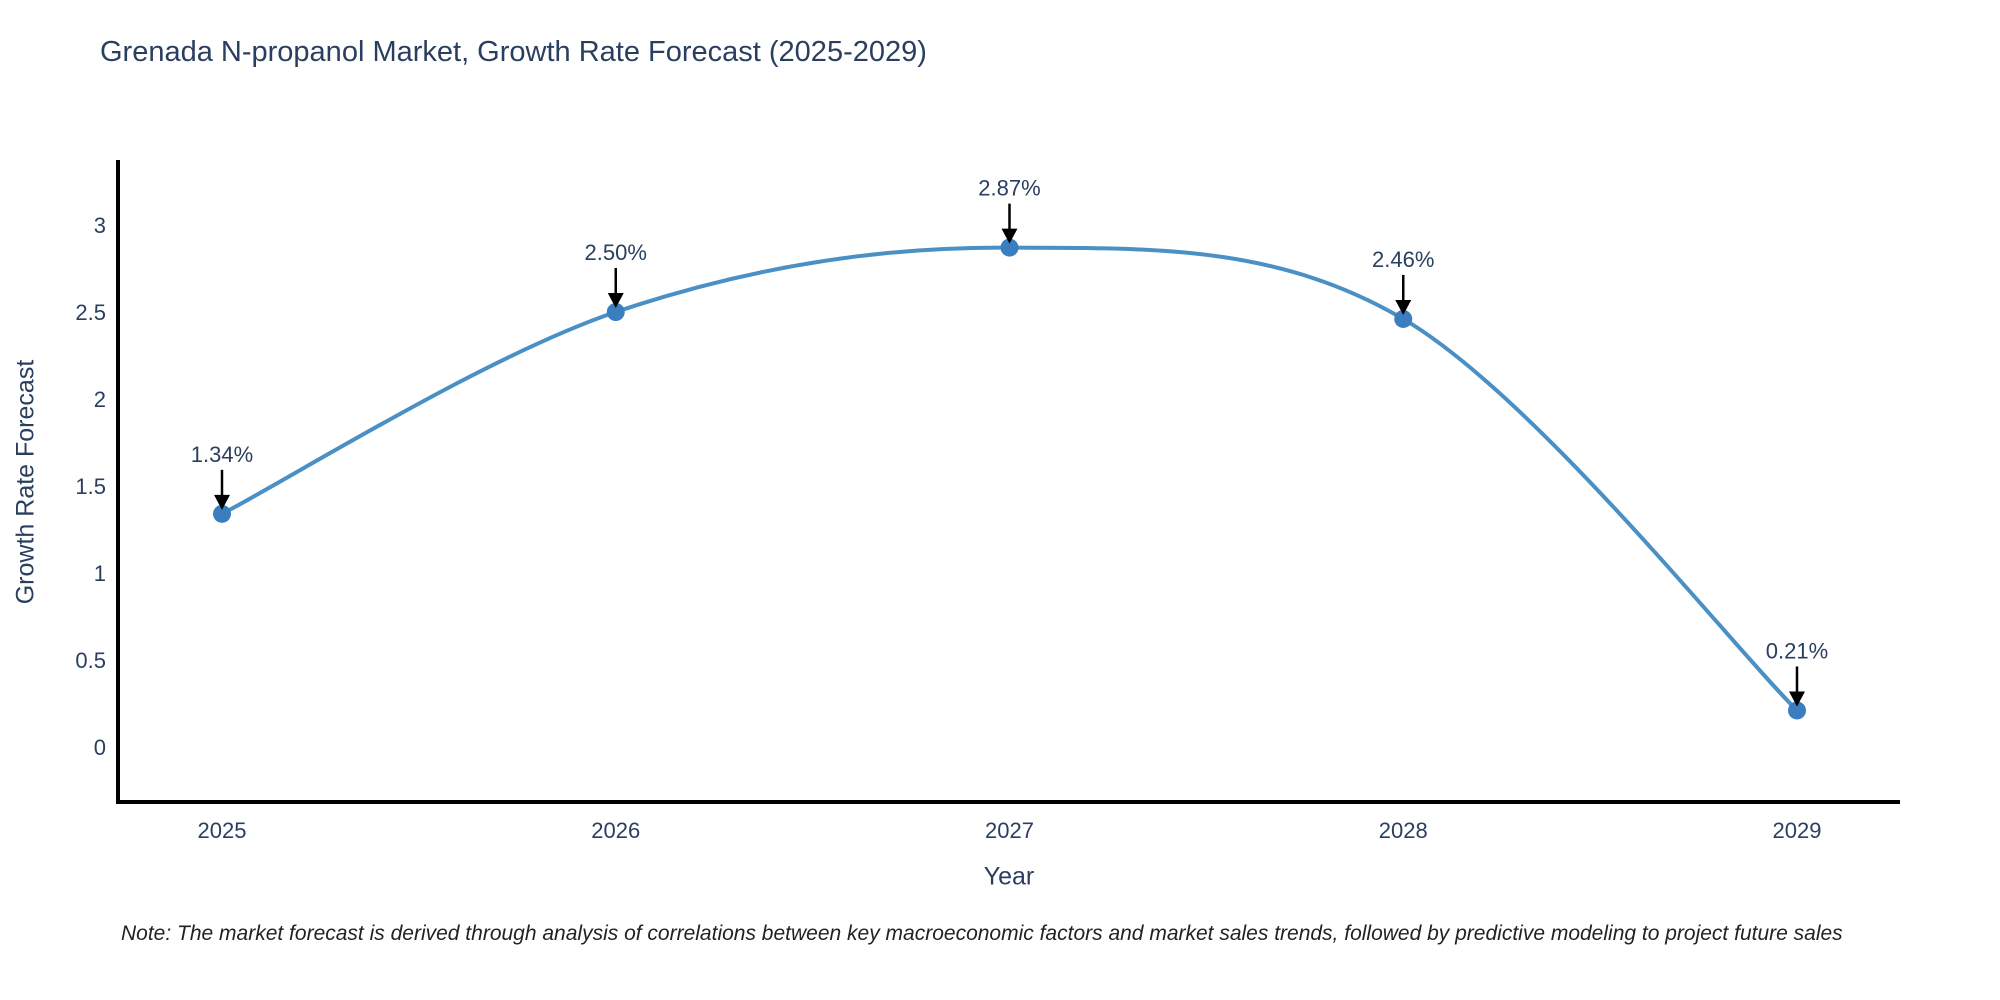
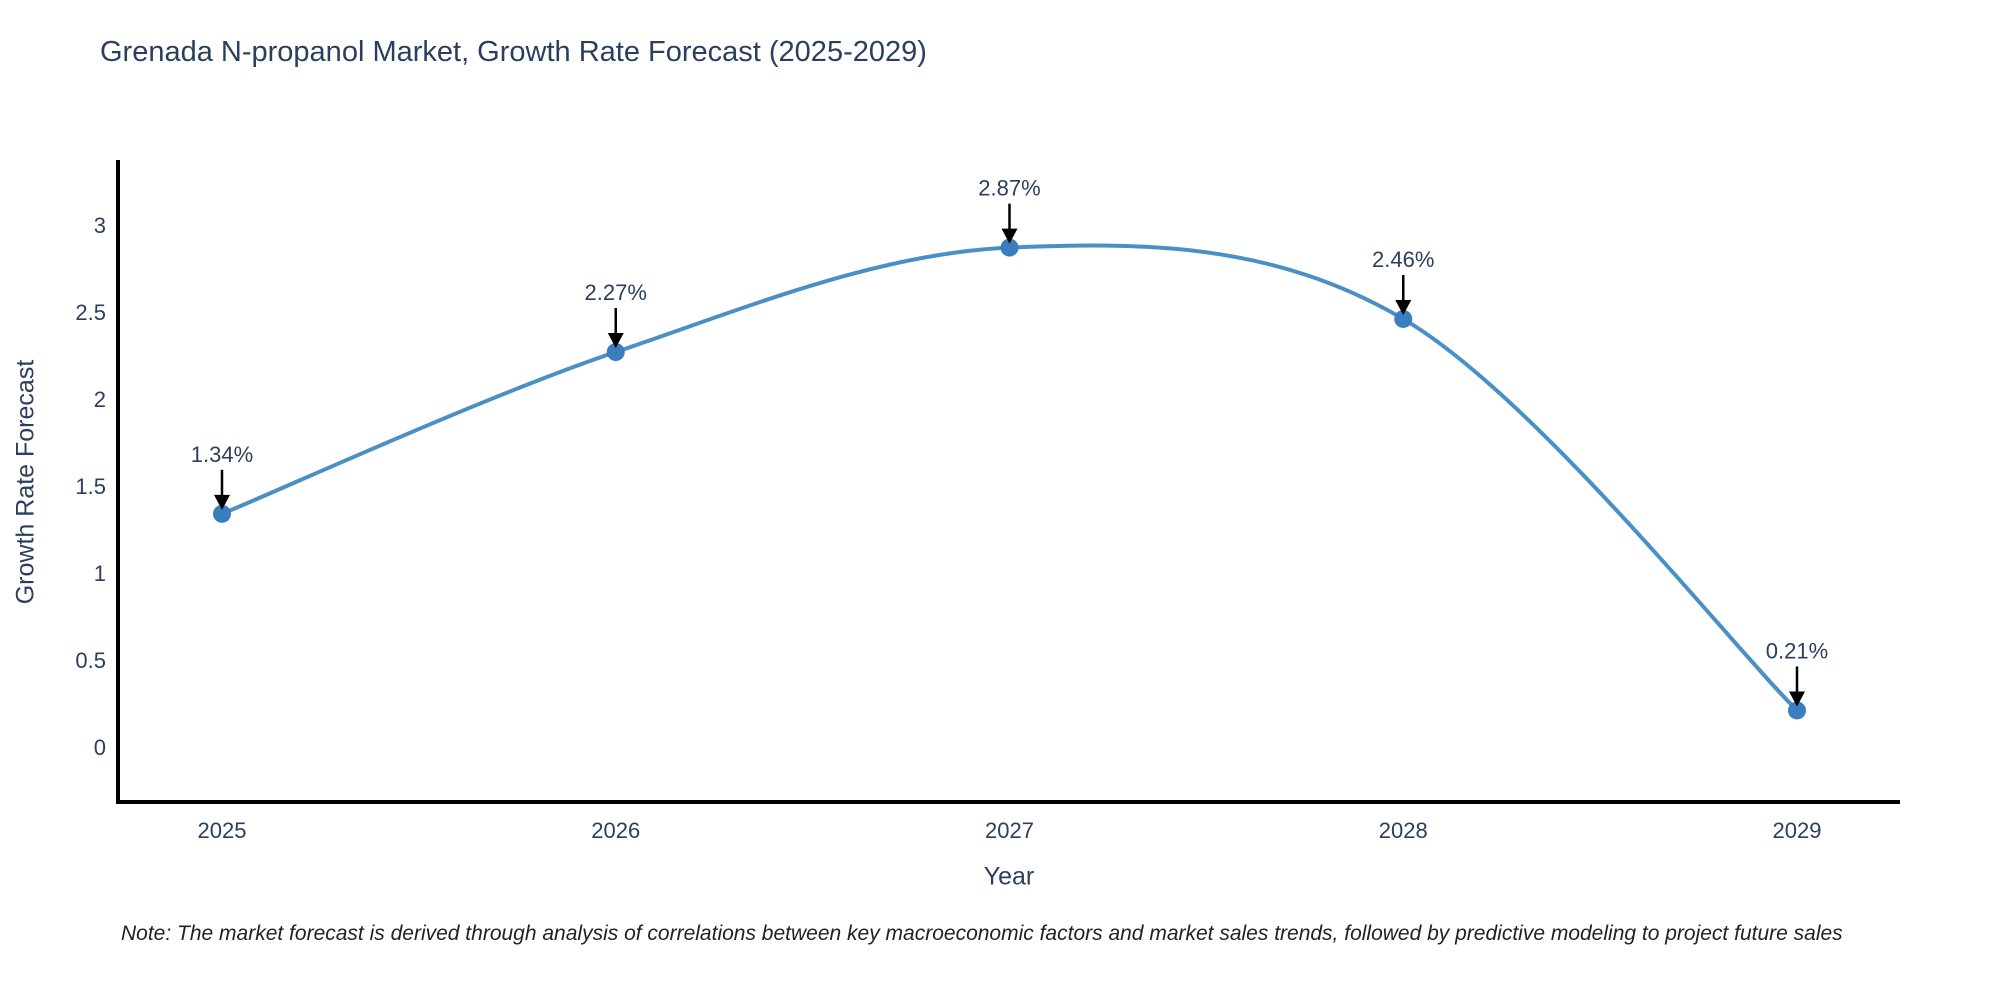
2026: 2.50% -> 2.27%
